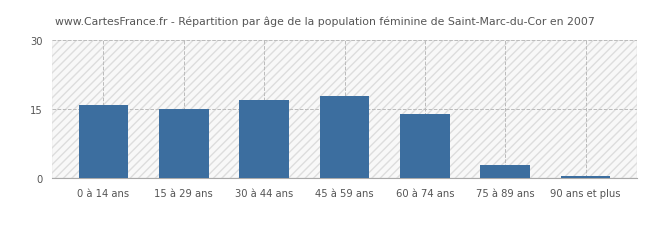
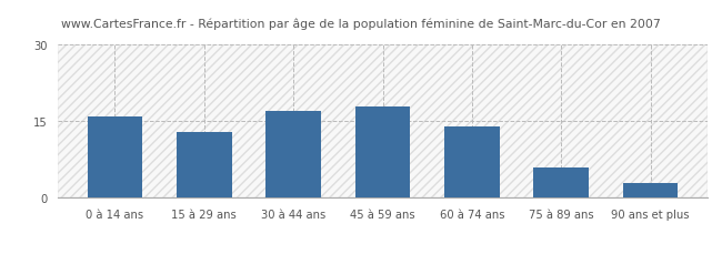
15 à 29 ans: 15.0 -> 13.0
75 à 89 ans: 3.0 -> 6.0
90 ans et plus: 0.5 -> 3.0
